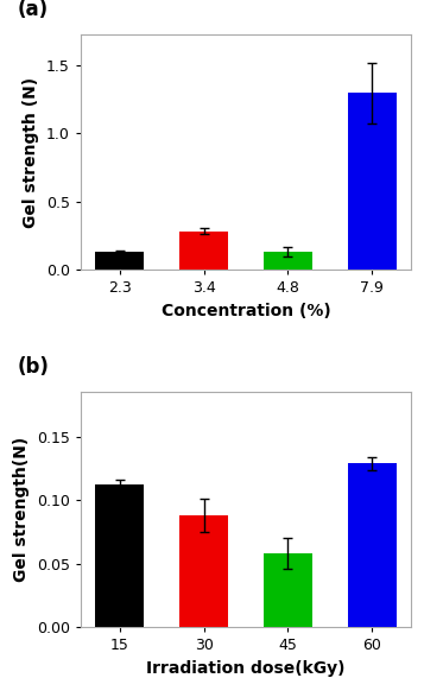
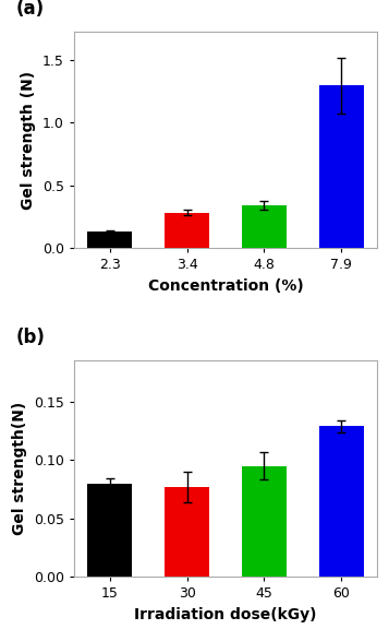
4.8: 0.13 -> 0.34
15: 0.112 -> 0.080
30: 0.088 -> 0.077
45: 0.058 -> 0.095
